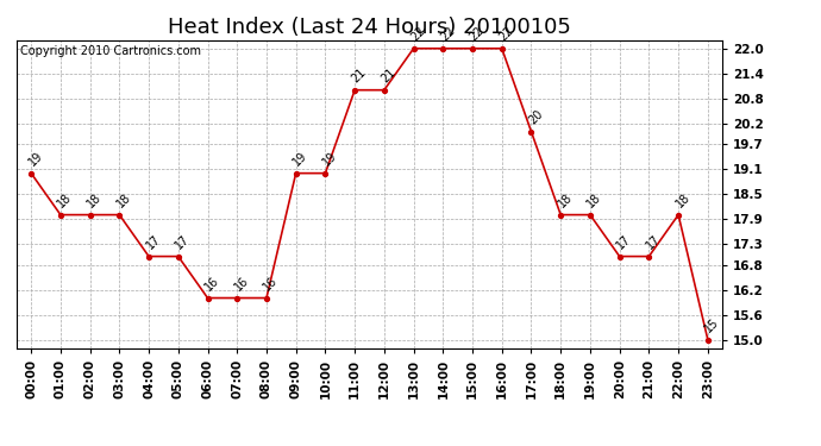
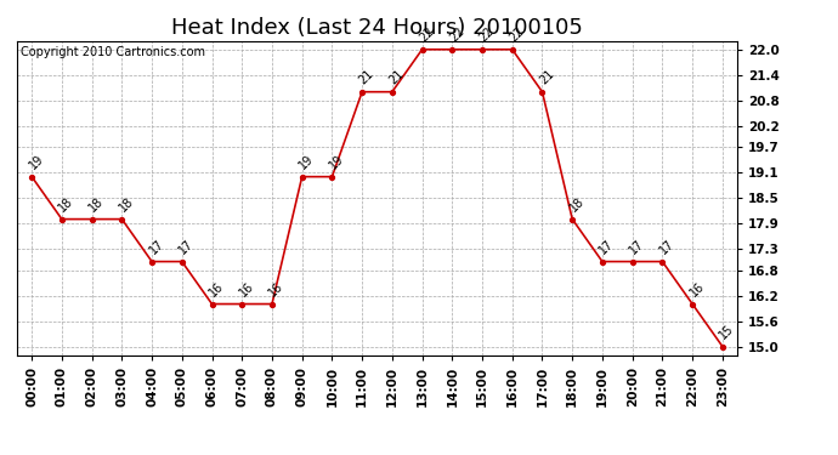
17:00: 20 -> 21
19:00: 18 -> 17
22:00: 18 -> 16
